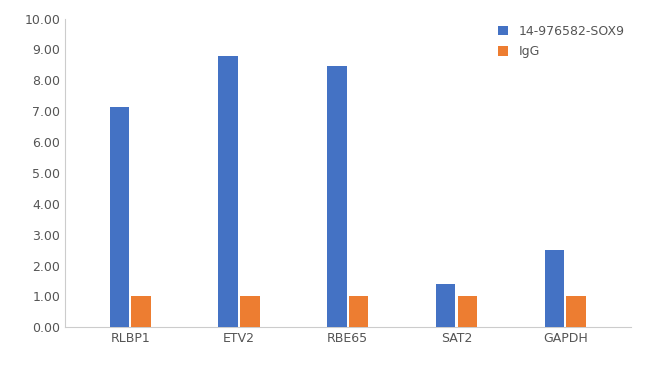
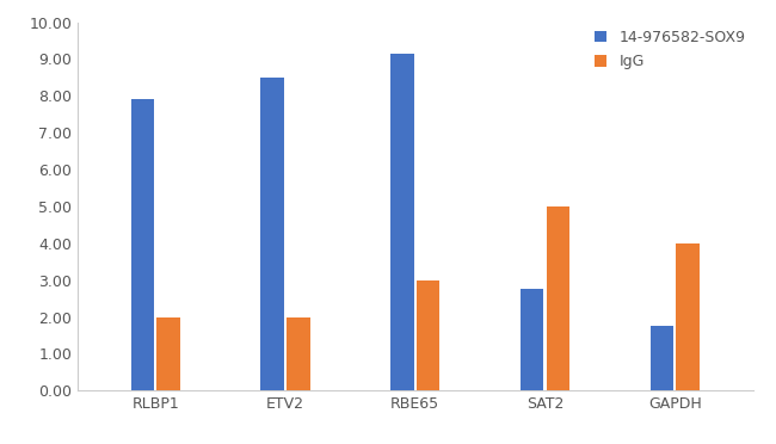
14-976582-SOX9/RLBP1: 7.15 -> 7.90
IgG/RLBP1: 1 -> 2
14-976582-SOX9/ETV2: 8.80 -> 8.50
IgG/ETV2: 1 -> 2
14-976582-SOX9/RBE65: 8.45 -> 9.15
IgG/RBE65: 1 -> 3
14-976582-SOX9/SAT2: 1.40 -> 2.75
IgG/SAT2: 1 -> 5
14-976582-SOX9/GAPDH: 2.50 -> 1.75
IgG/GAPDH: 1 -> 4
